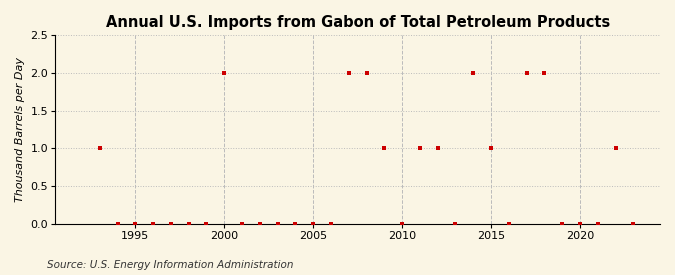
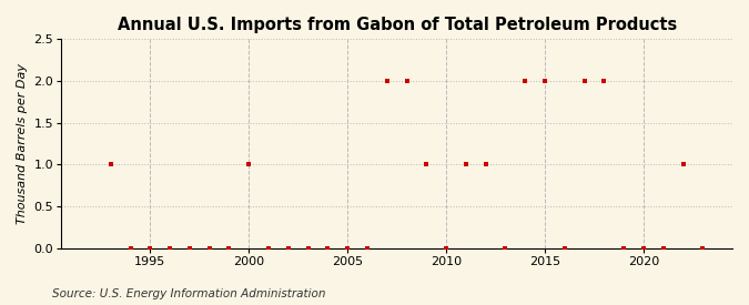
2000: 2 -> 1
2015: 1 -> 2
